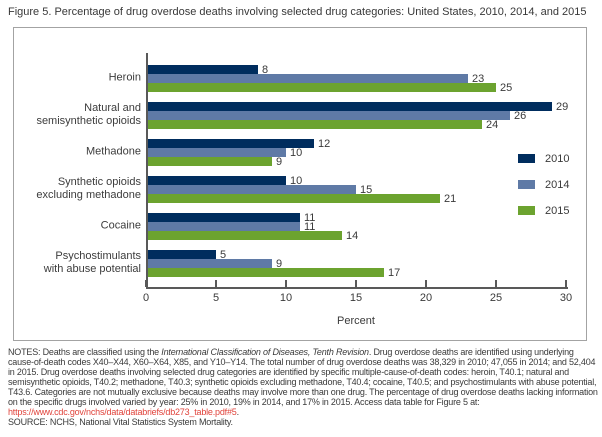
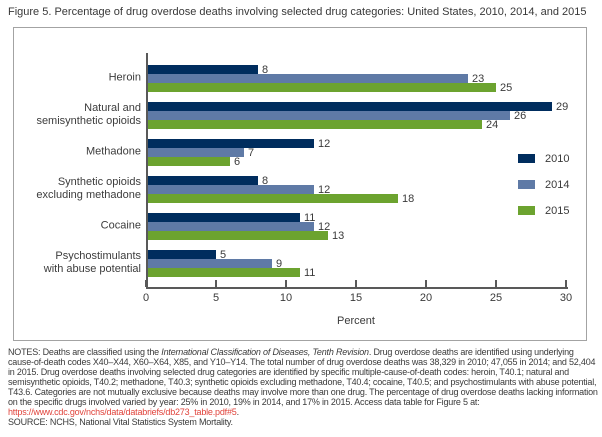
2014/Methadone: 10 -> 7
2015/Methadone: 9 -> 6
2010/Synthetic opioids excluding methadone: 10 -> 8
2014/Synthetic opioids excluding methadone: 15 -> 12
2015/Synthetic opioids excluding methadone: 21 -> 18
2014/Cocaine: 11 -> 12
2015/Cocaine: 14 -> 13
2015/Psychostimulants with abuse potential: 17 -> 11
